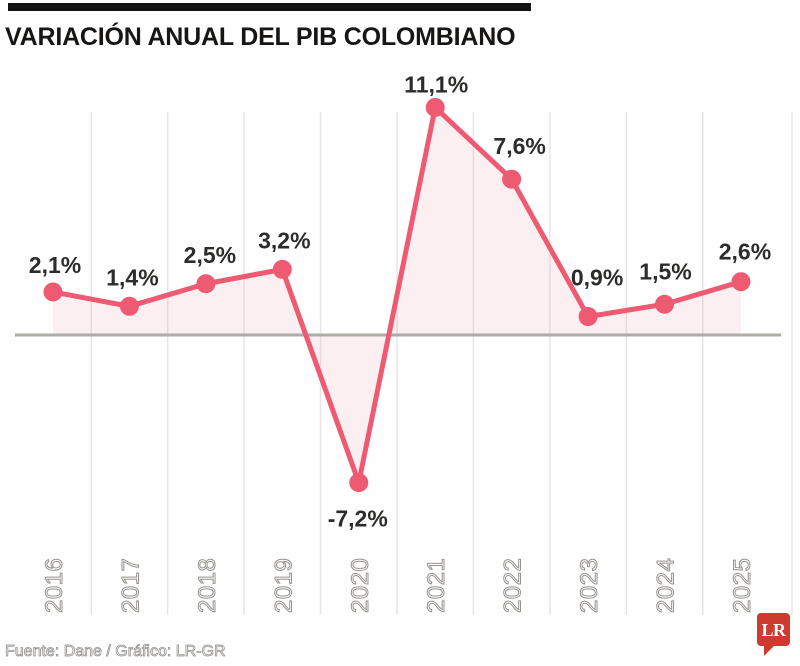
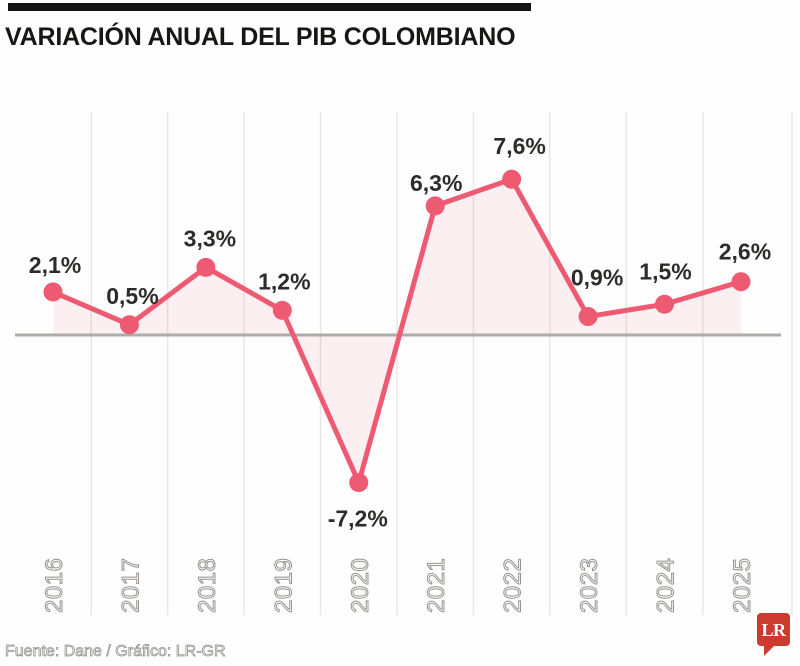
2017: 1,4% -> 0,5%
2018: 2,5% -> 3,3%
2019: 3,2% -> 1,2%
2021: 11,1% -> 6,3%
